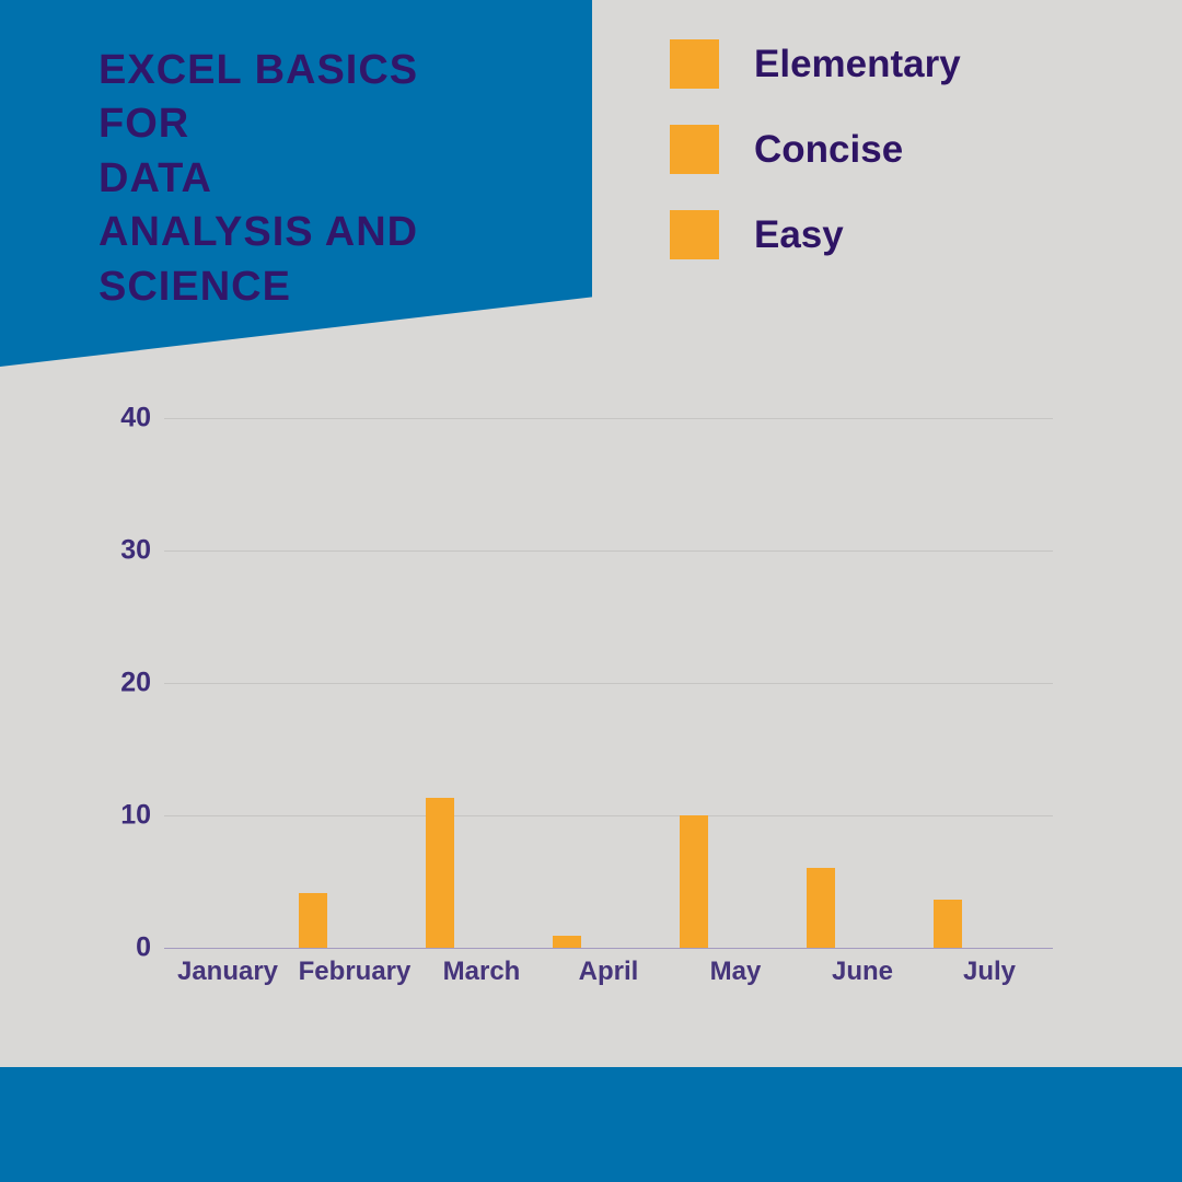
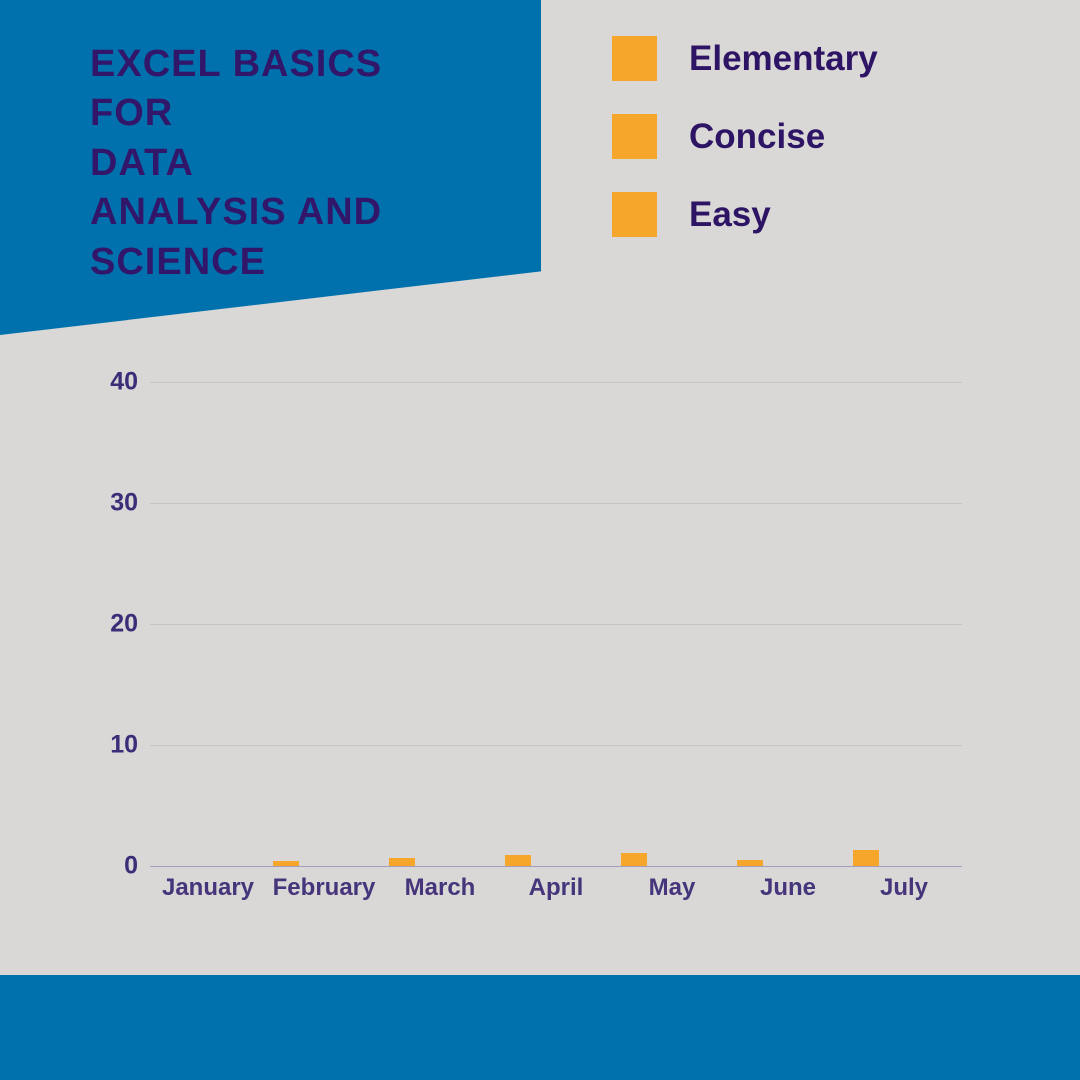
February: 4.1 -> 0.4
March: 11.3 -> 0.7
May: 10.0 -> 1.1
June: 6.0 -> 0.5
July: 3.6 -> 1.3
